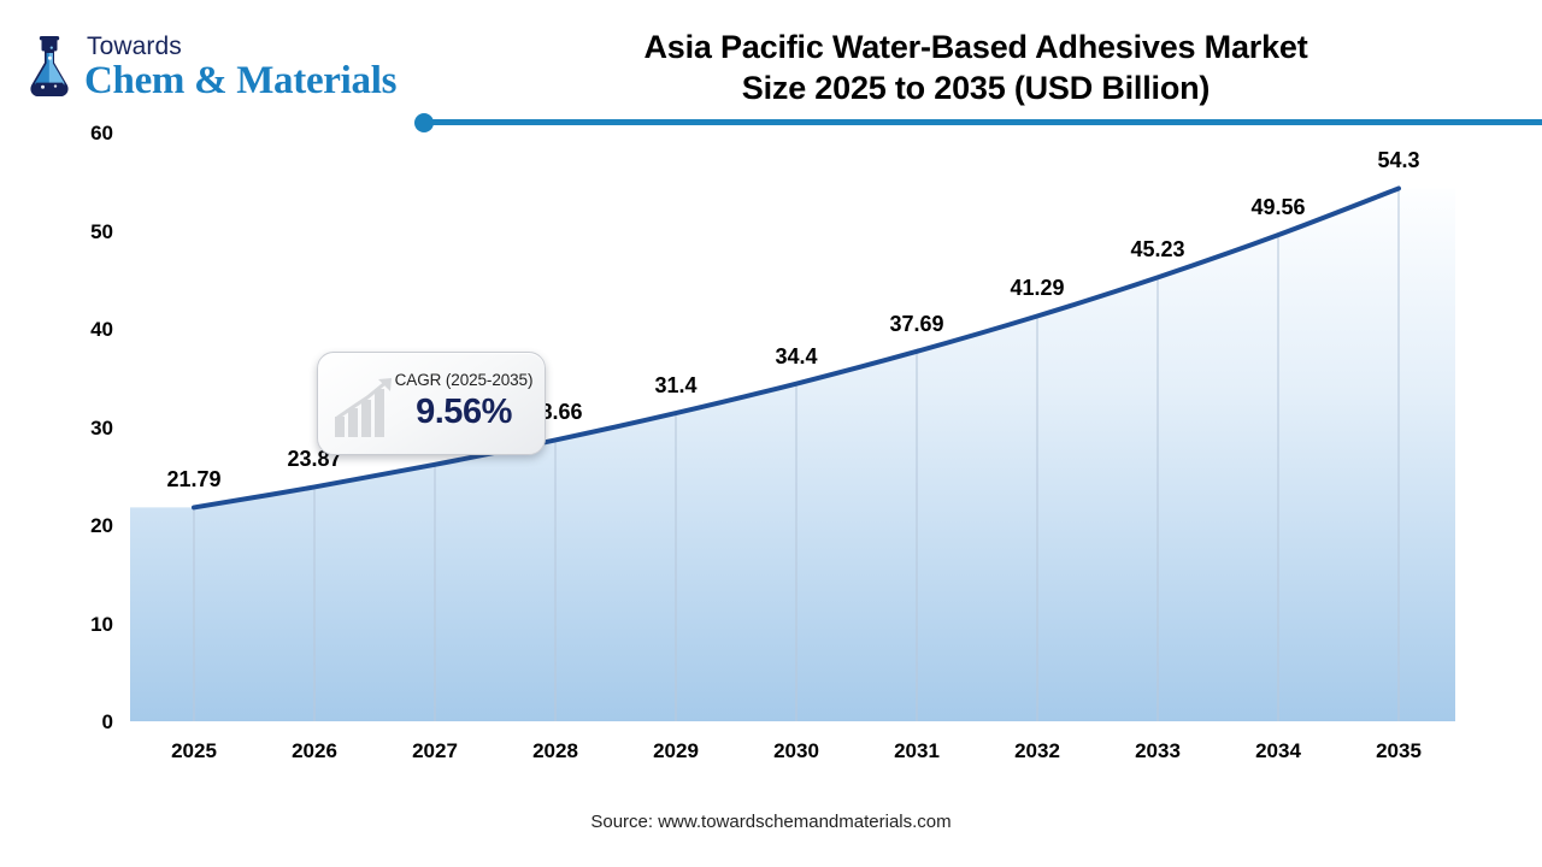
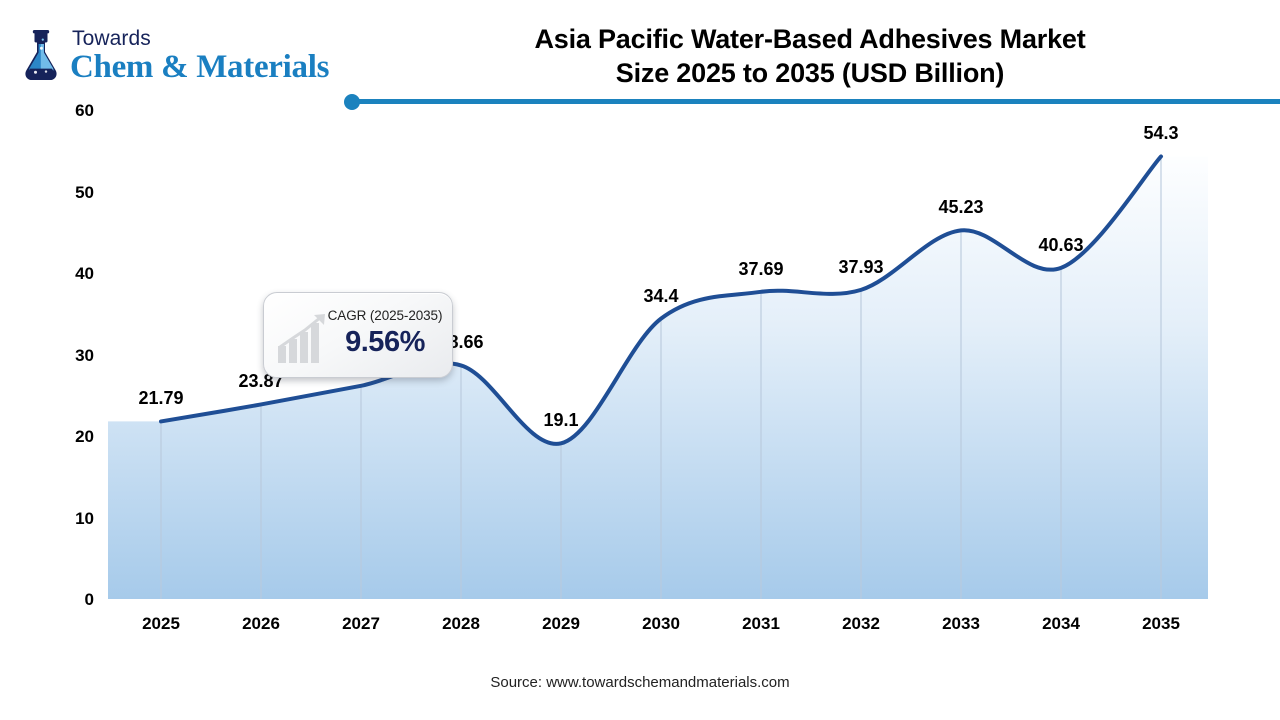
2029: 31.4 -> 19.1
2032: 41.29 -> 37.93
2034: 49.56 -> 40.63
